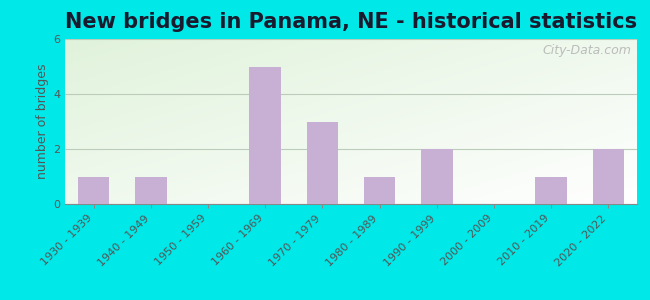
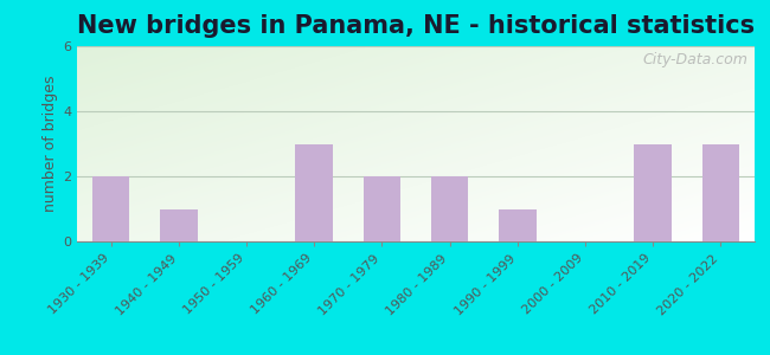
1930 - 1939: 1 -> 2
1960 - 1969: 5 -> 3
1970 - 1979: 3 -> 2
1980 - 1989: 1 -> 2
1990 - 1999: 2 -> 1
2010 - 2019: 1 -> 3
2020 - 2022: 2 -> 3
